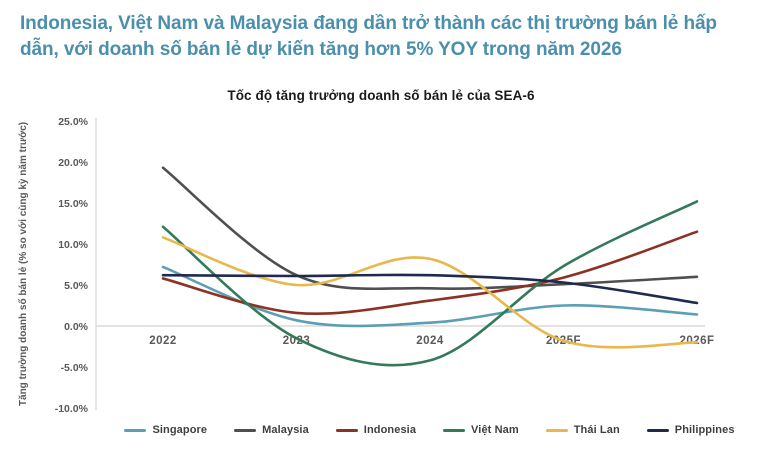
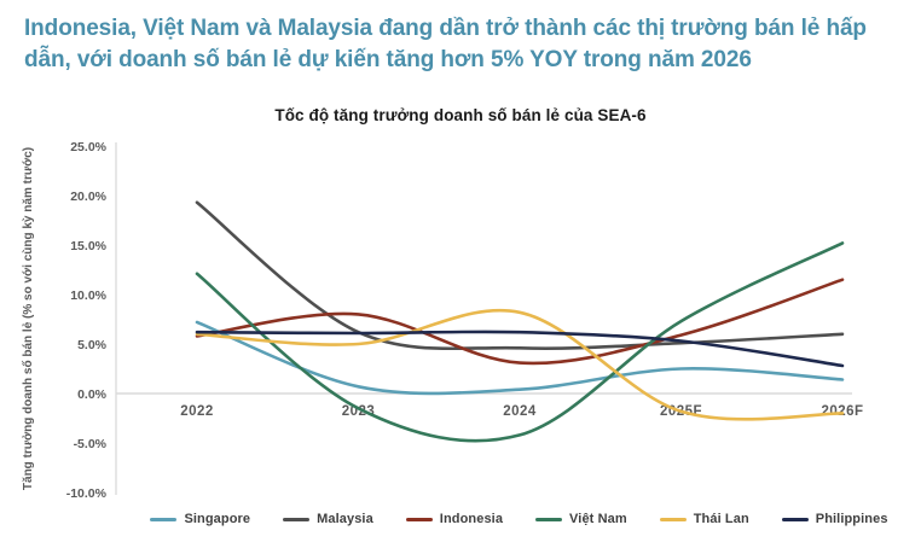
Thái Lan/2022: 11% -> 6%
Indonesia/2023: 2% -> 8%
